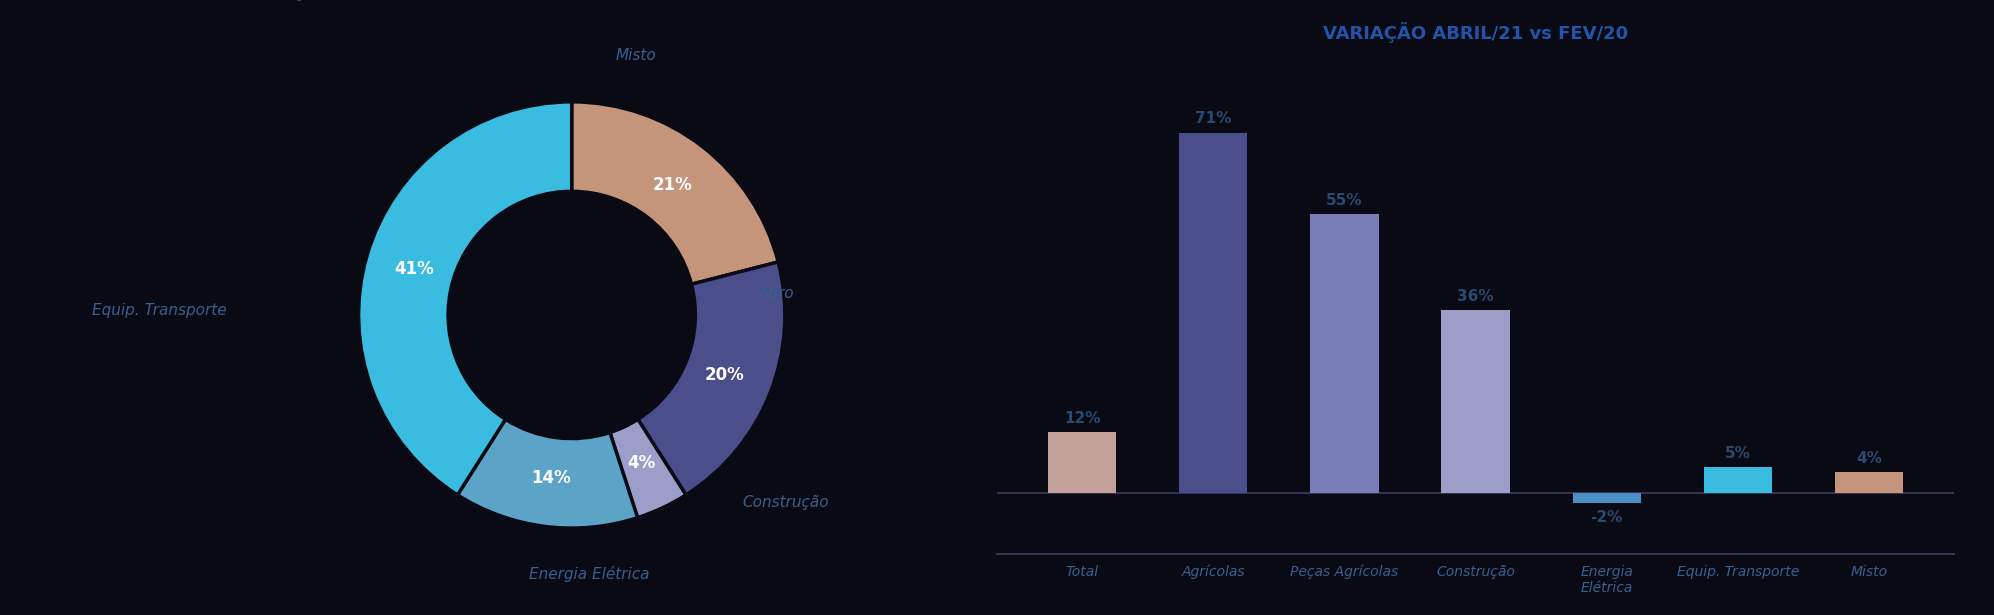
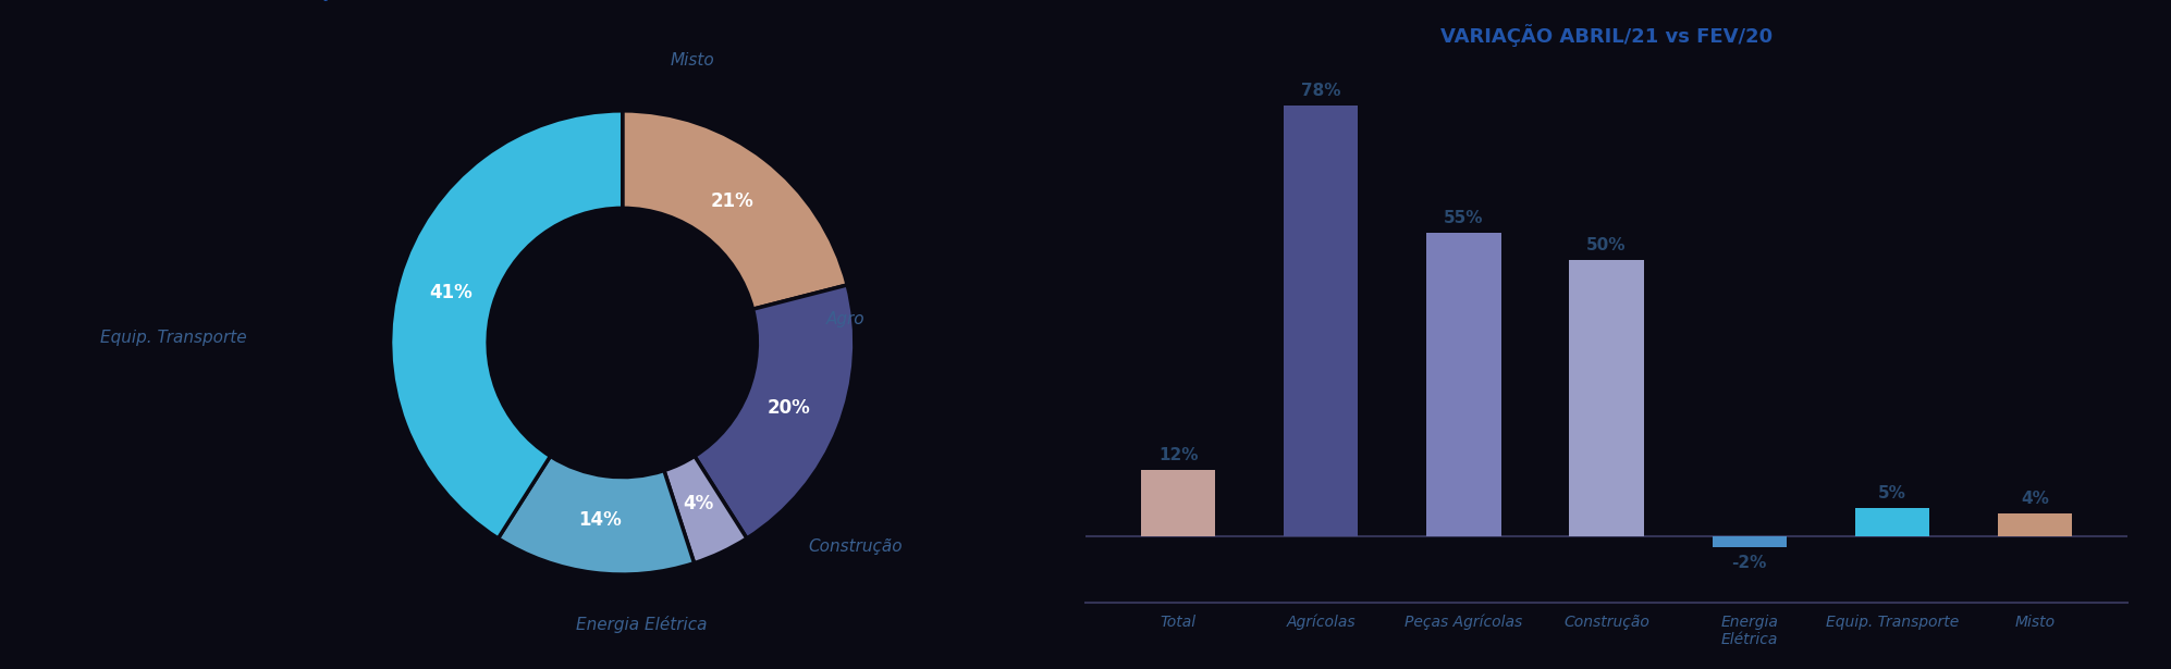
Agrícolas: 71% -> 78%
Construção: 36% -> 50%
